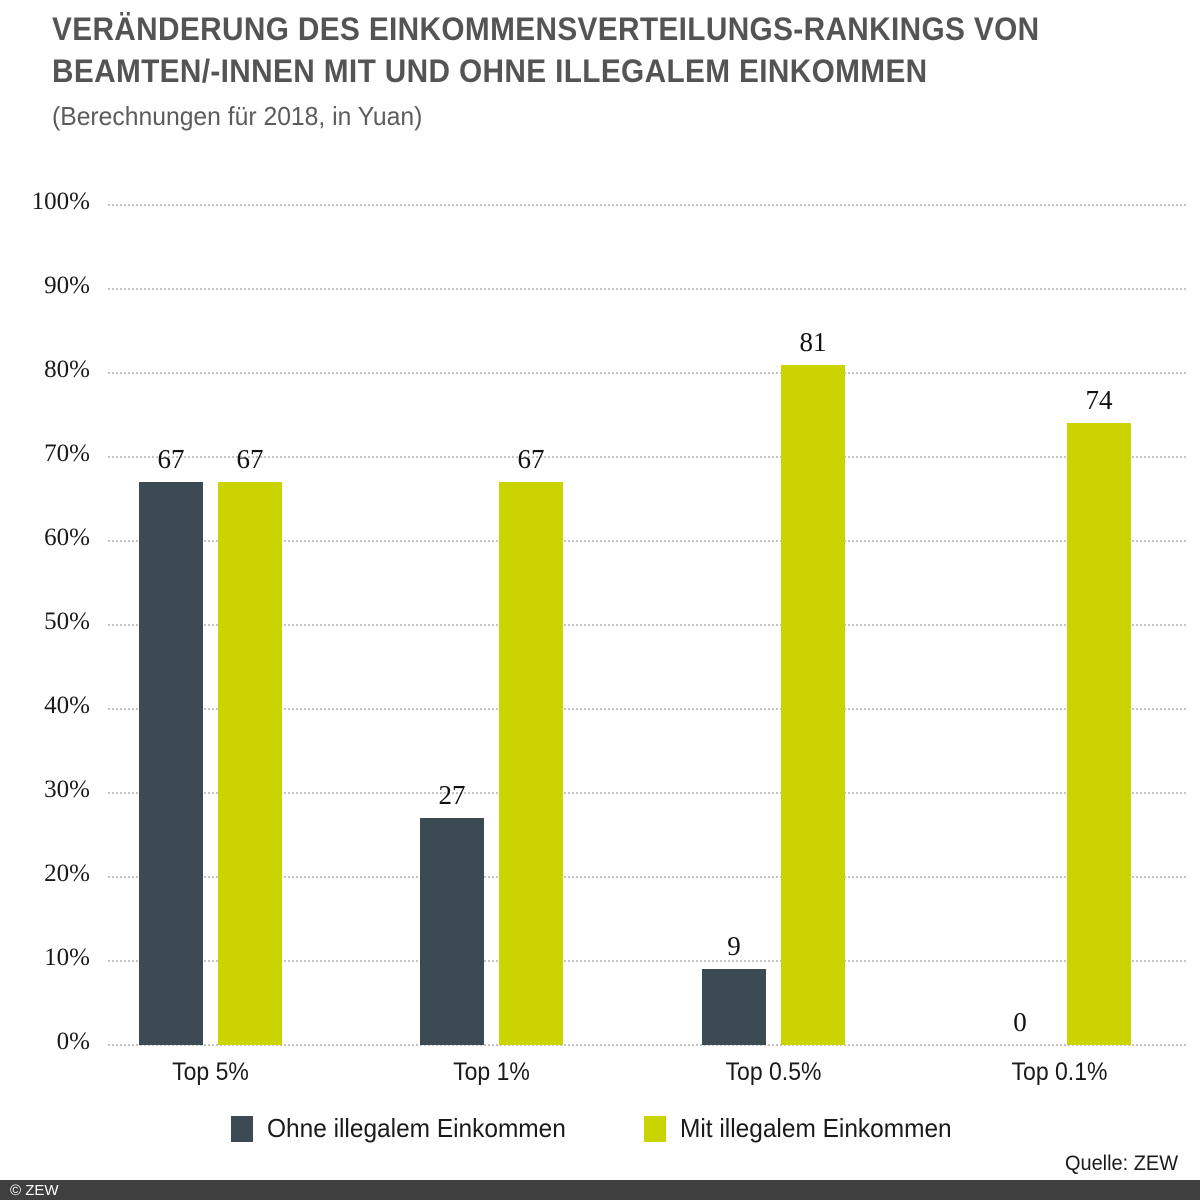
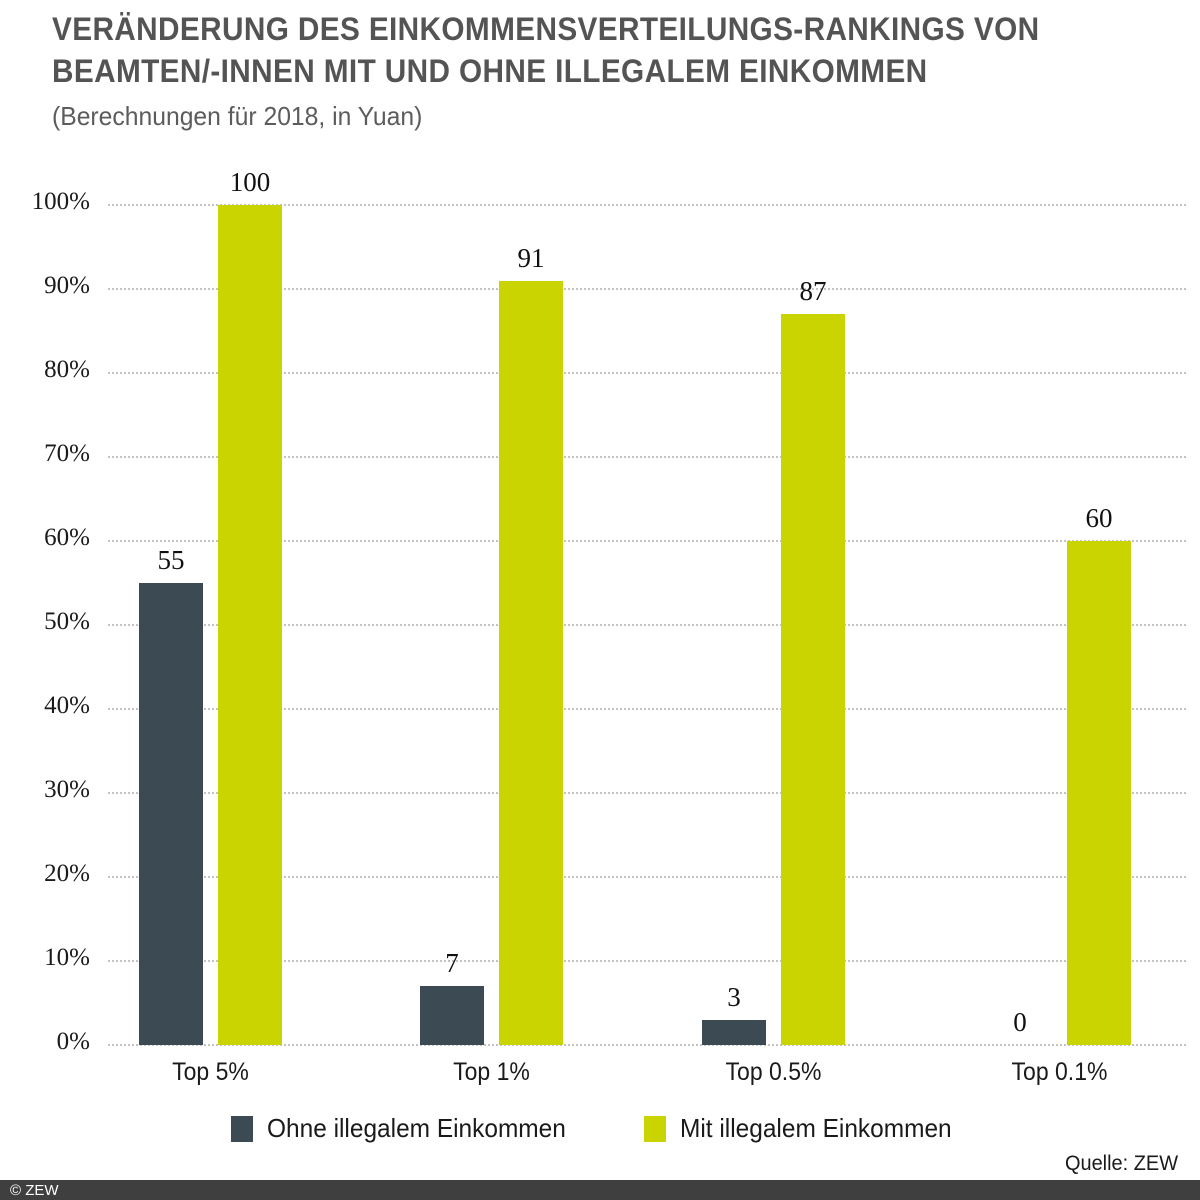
Ohne illegalem Einkommen/Top 5%: 67 -> 55
Mit illegalem Einkommen/Top 5%: 67 -> 100
Ohne illegalem Einkommen/Top 1%: 27 -> 7
Mit illegalem Einkommen/Top 1%: 67 -> 91
Ohne illegalem Einkommen/Top 0.5%: 9 -> 3
Mit illegalem Einkommen/Top 0.5%: 81 -> 87
Mit illegalem Einkommen/Top 0.1%: 74 -> 60
